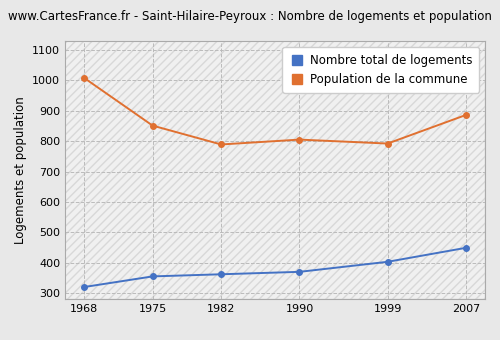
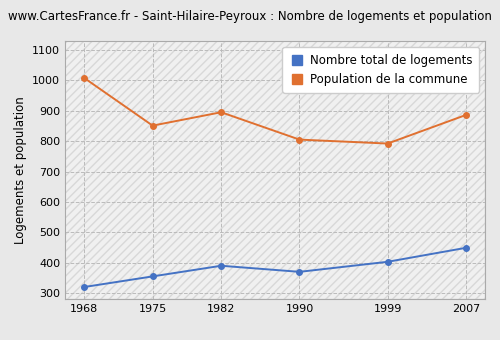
Nombre total de logements/1982: 362 -> 390
Population de la commune/1982: 789 -> 895
